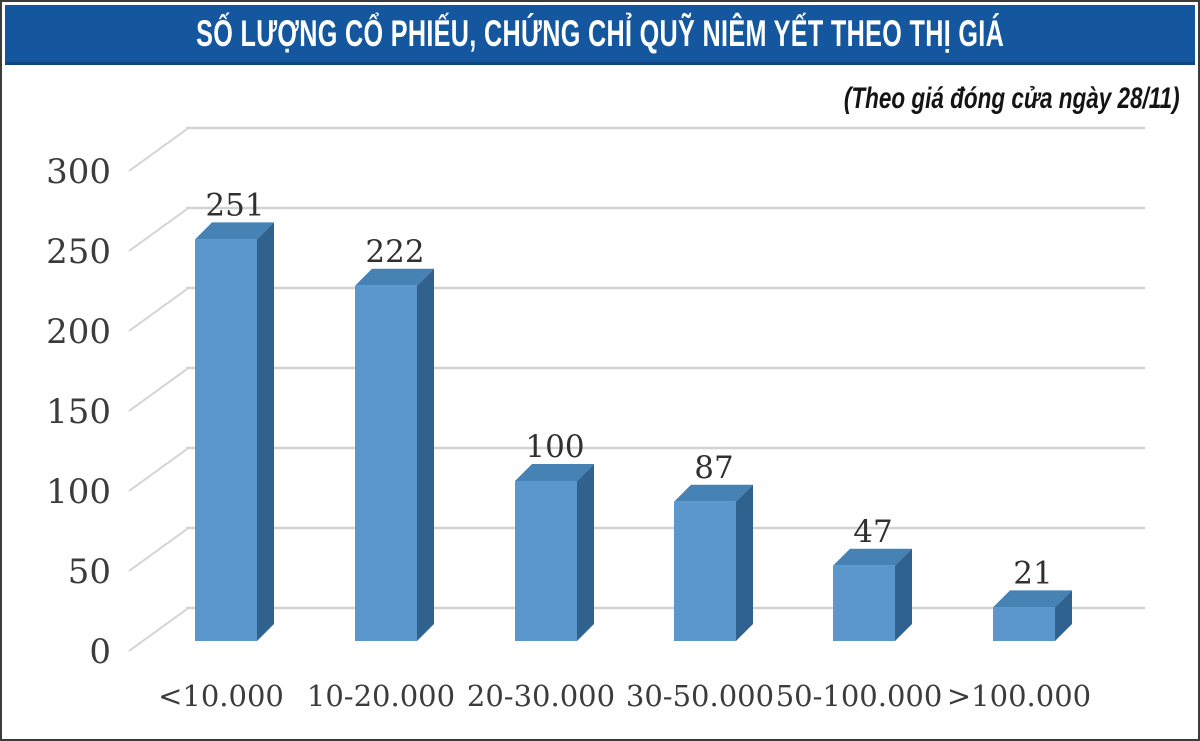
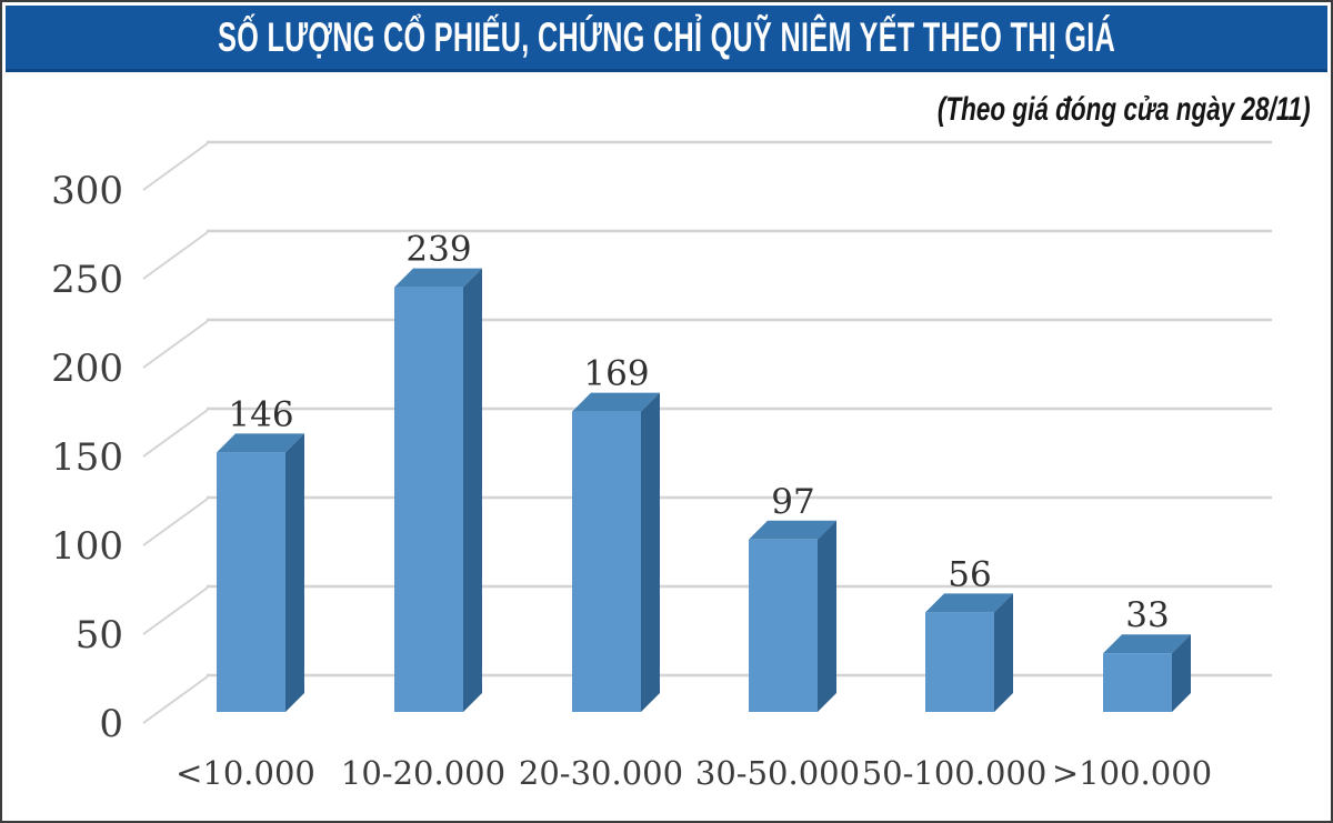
<10.000: 251 -> 146
10-20.000: 222 -> 239
20-30.000: 100 -> 169
30-50.000: 87 -> 97
50-100.000: 47 -> 56
>100.000: 21 -> 33
